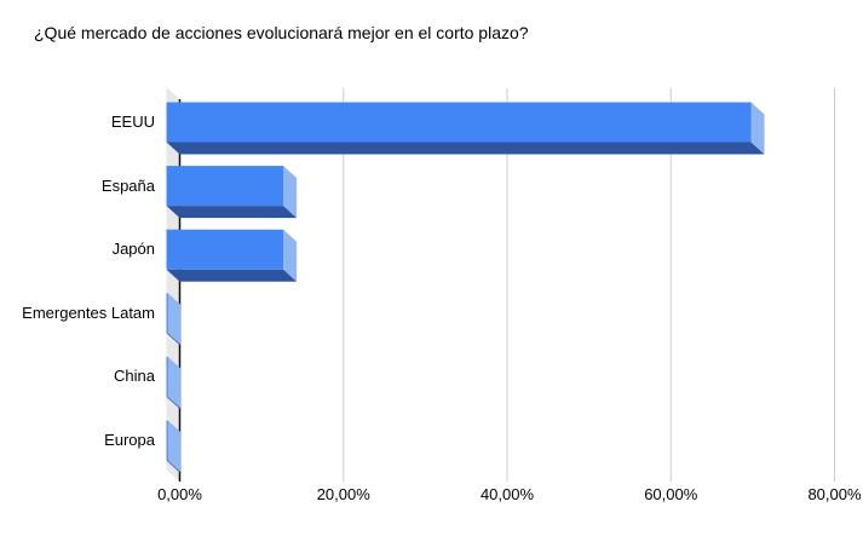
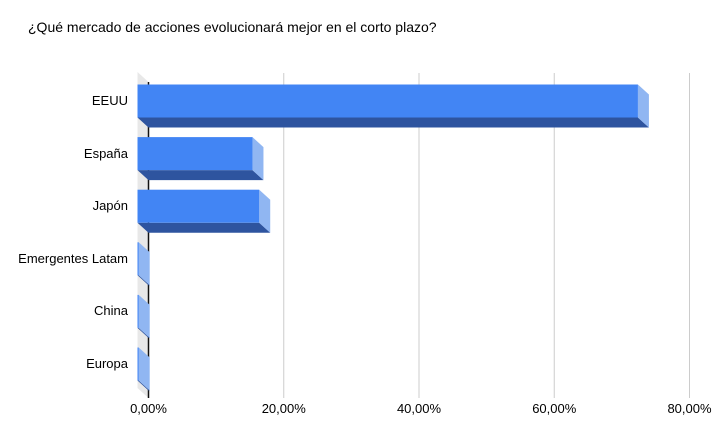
EEUU: 71% -> 74%
España: 14% -> 17%
Japón: 14% -> 18%
